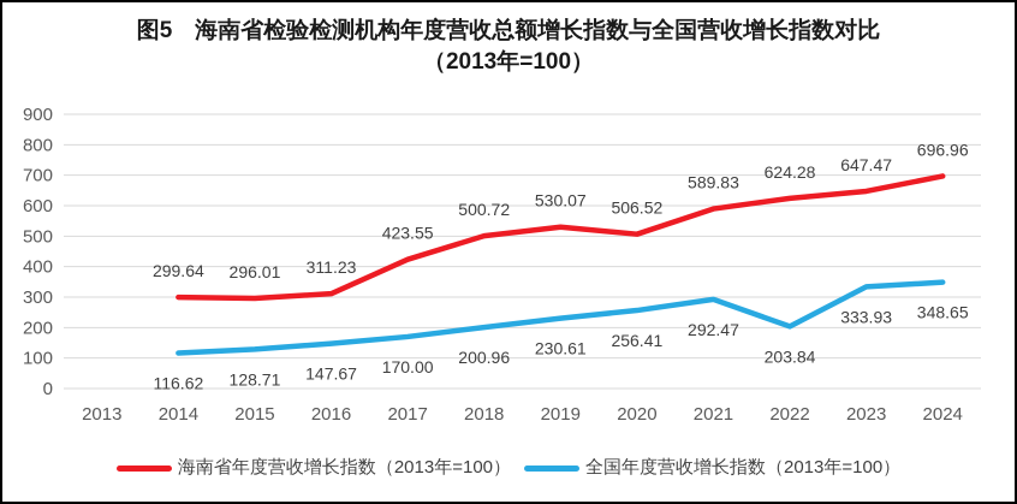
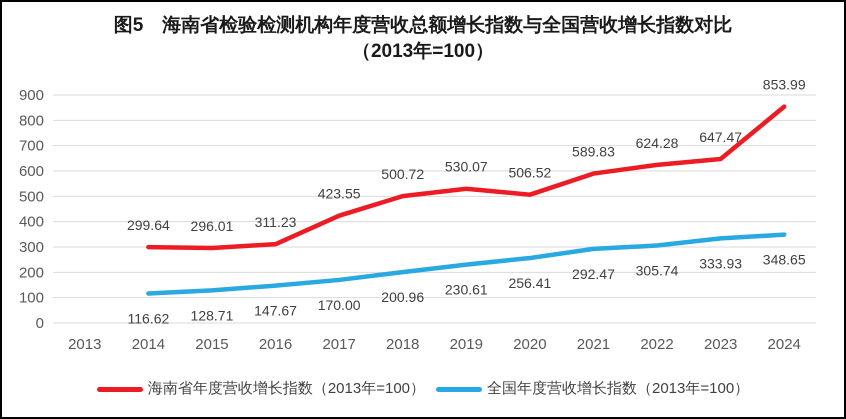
全国年度营收增长指数（2013年=100）/2022: 203.84 -> 305.74
海南省年度营收增长指数（2013年=100）/2024: 696.96 -> 853.99
